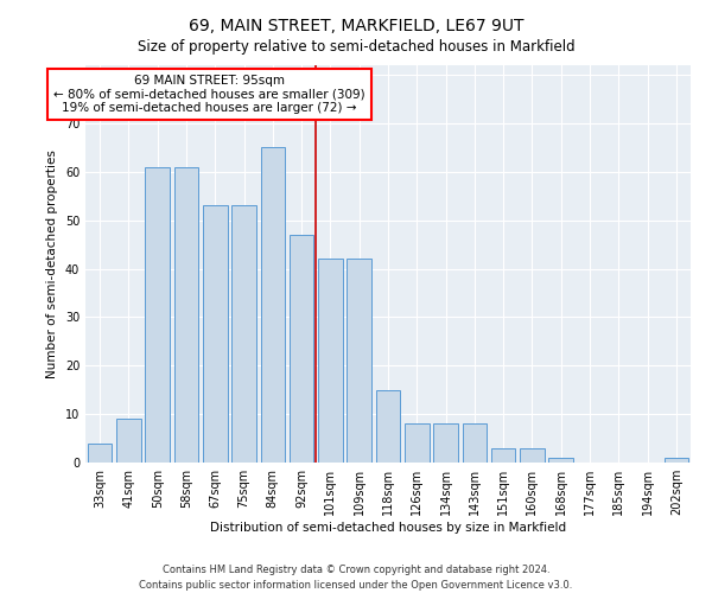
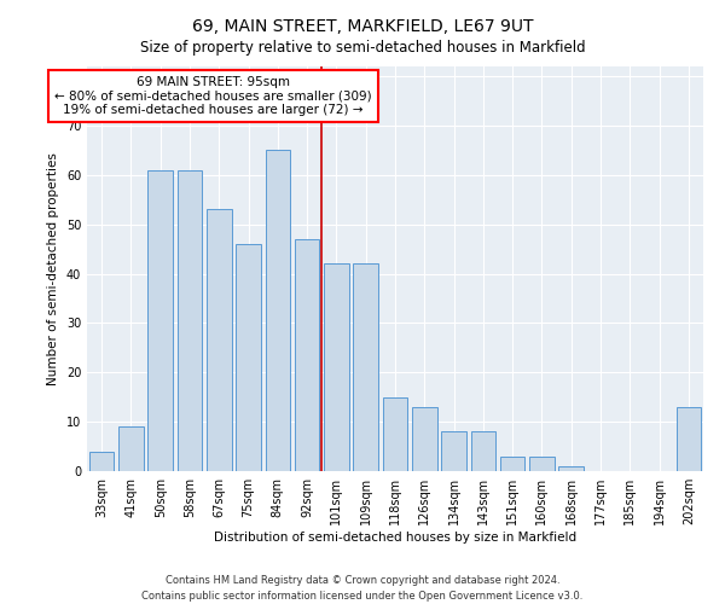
75sqm: 53 -> 46
126sqm: 8 -> 13
202sqm: 1 -> 13
